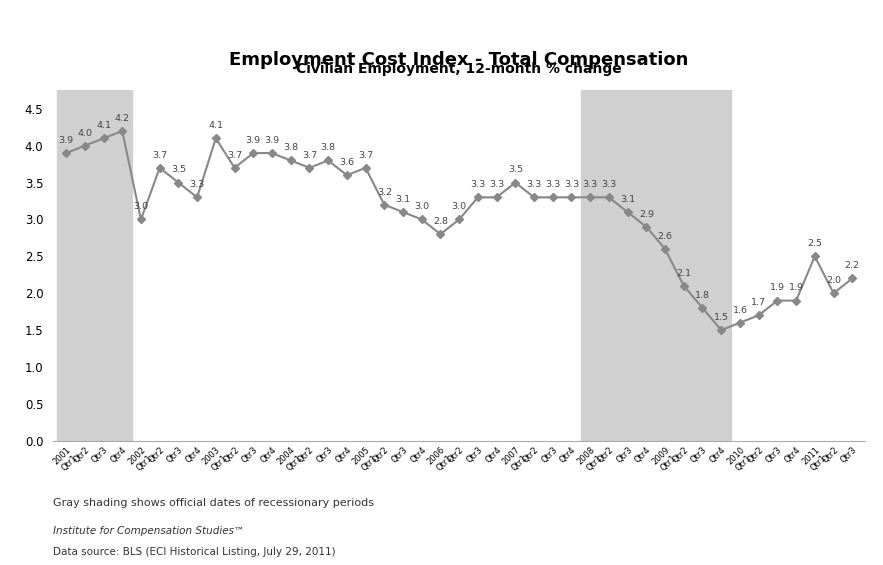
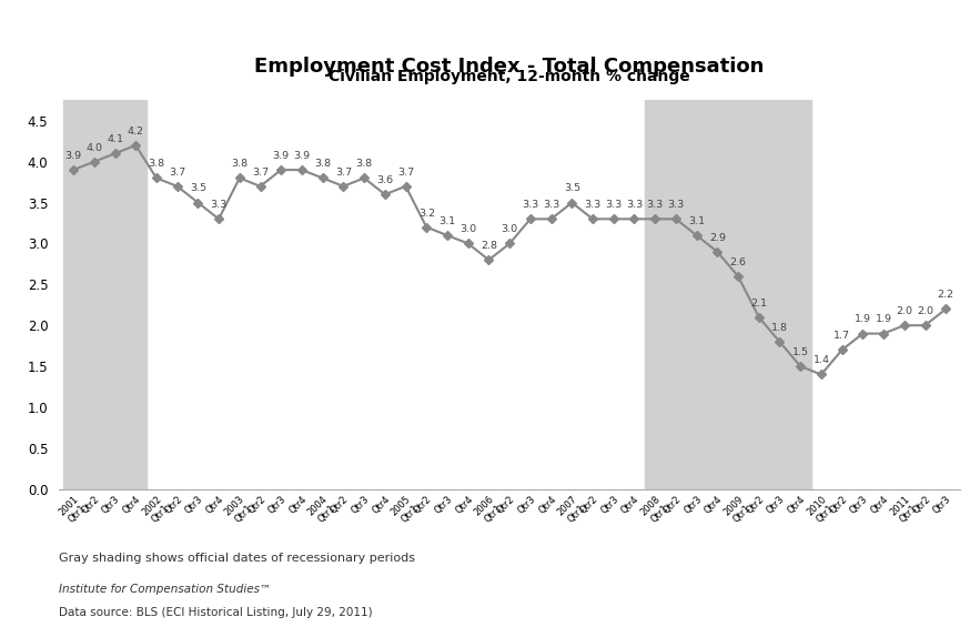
2002 Qtr1: 3.0 -> 3.8
2003 Qtr1: 4.1 -> 3.8
2010 Qtr1: 1.6 -> 1.4
2011 Qtr1: 2.5 -> 2.0
